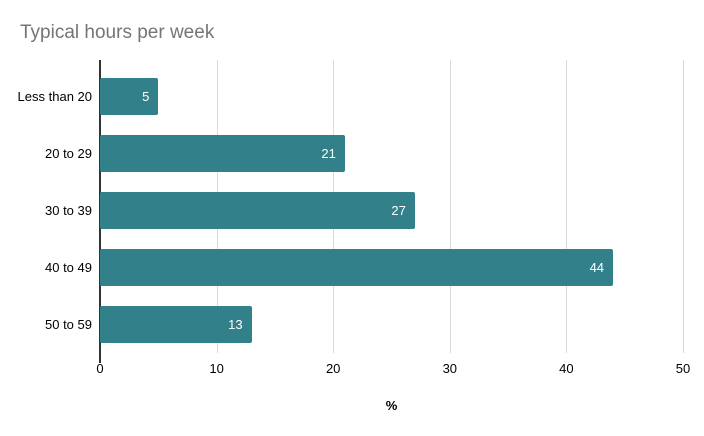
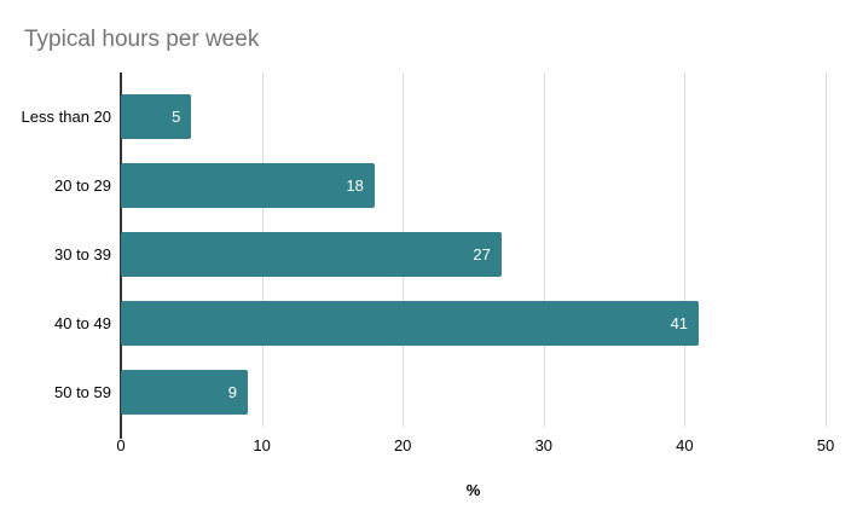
20 to 29: 21 -> 18
40 to 49: 44 -> 41
50 to 59: 13 -> 9
